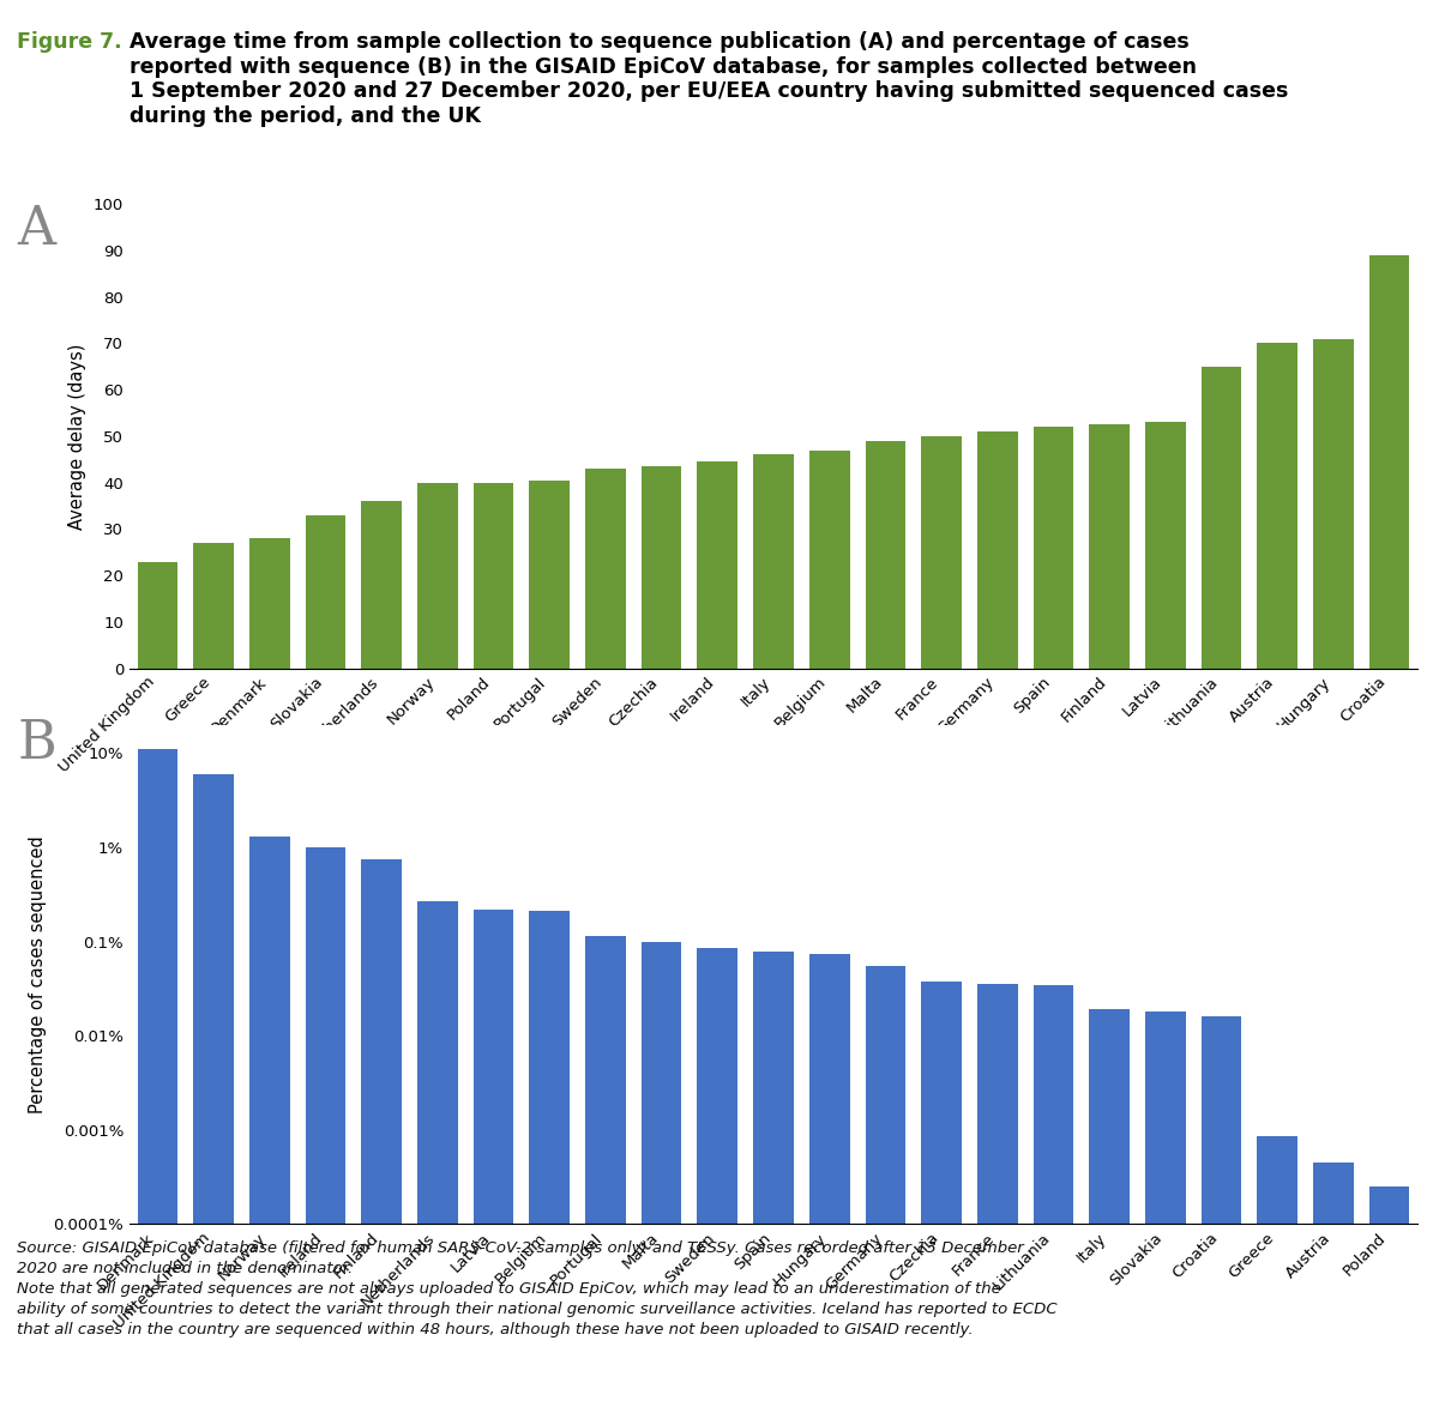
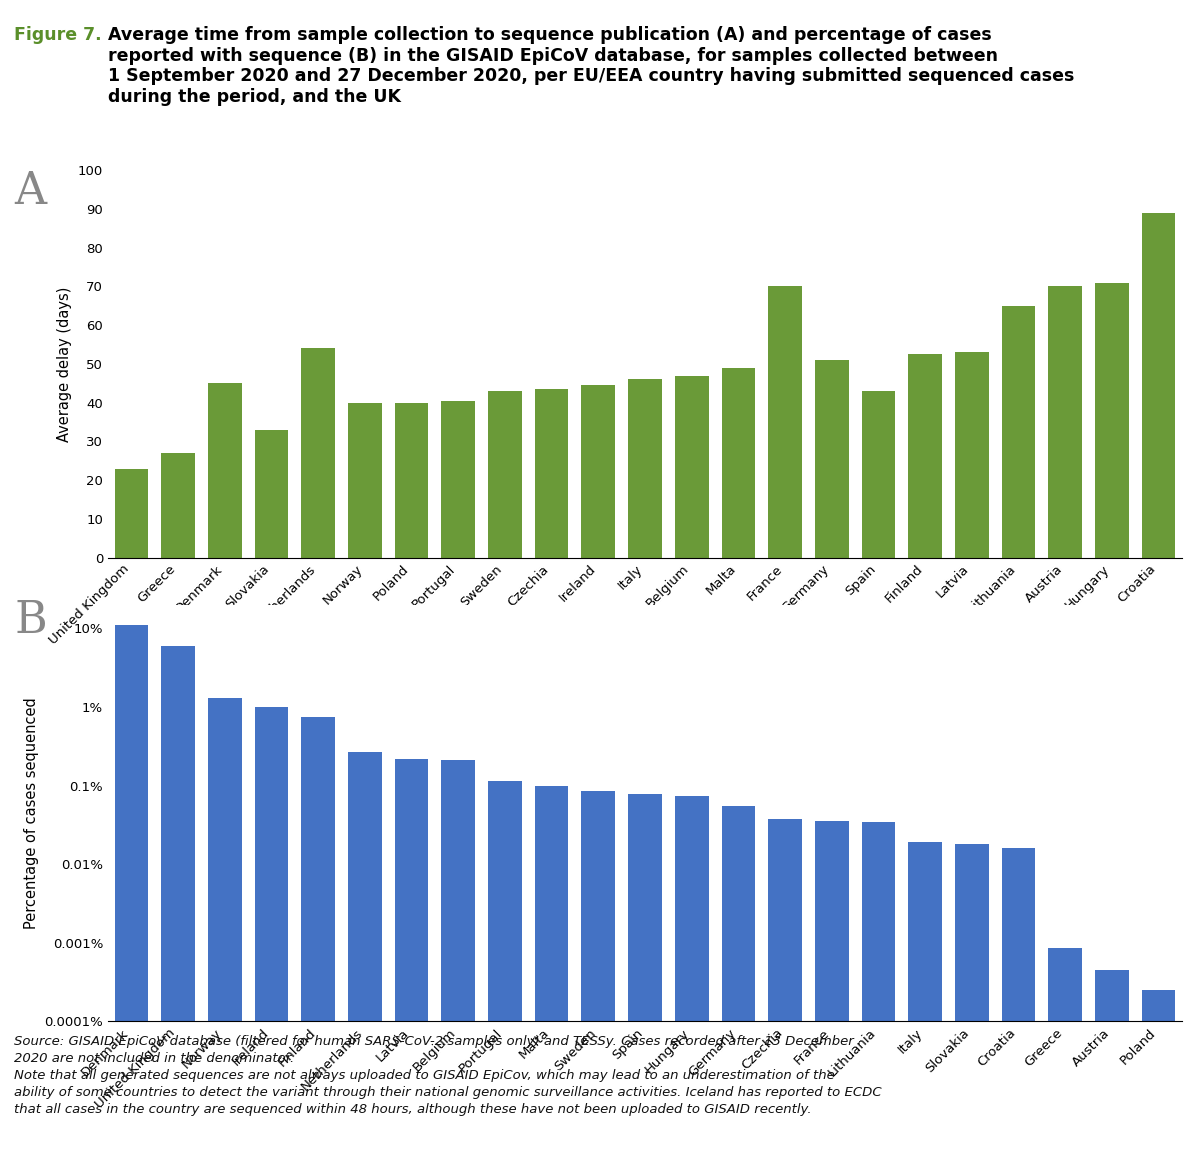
Denmark: 28.0 -> 45.0
Netherlands: 36.0 -> 54.0
France: 50.0 -> 70.0
Spain: 52.0 -> 43.0
